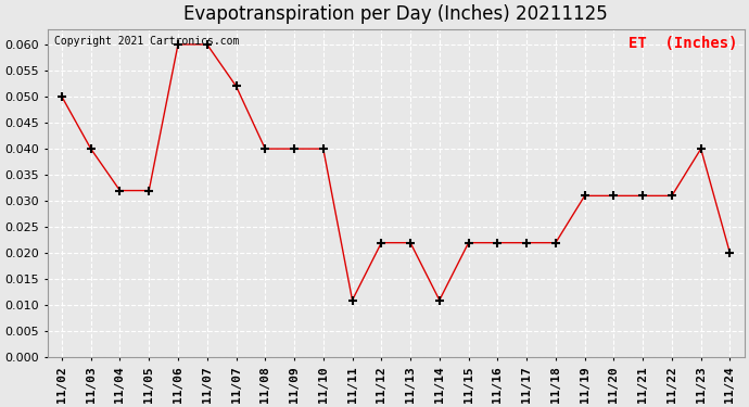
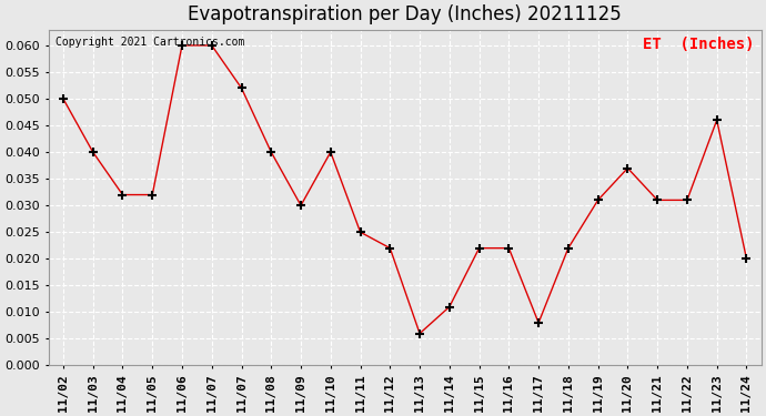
11/09: 0.040 -> 0.030
11/11: 0.011 -> 0.025
11/13: 0.022 -> 0.006
11/17: 0.022 -> 0.008
11/20: 0.031 -> 0.037
11/23: 0.040 -> 0.046
